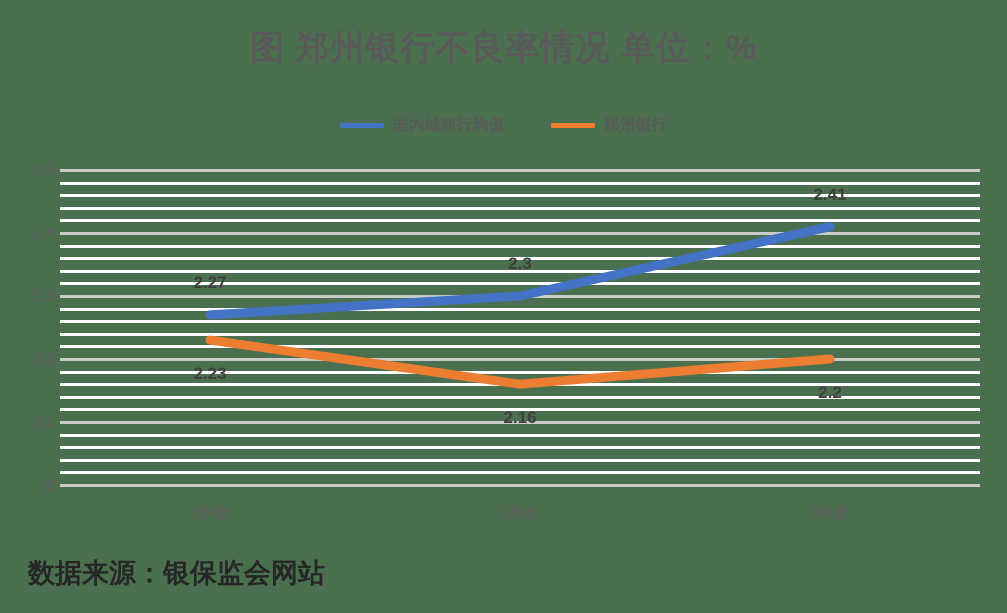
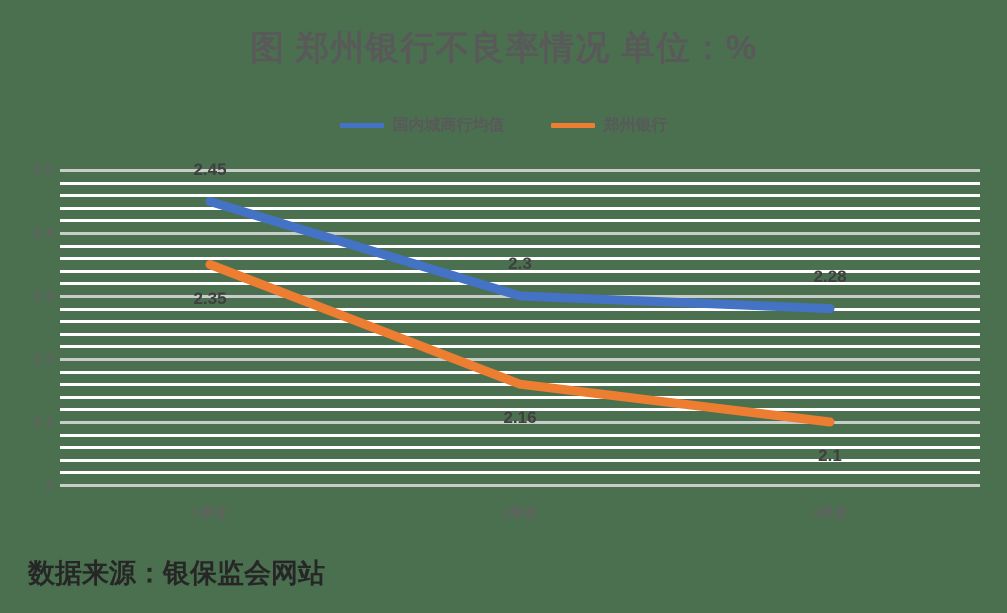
国内城商行均值/1季度: 2.27 -> 2.45
郑州银行/1季度: 2.23 -> 2.35
国内城商行均值/3季度: 2.41 -> 2.28
郑州银行/3季度: 2.2 -> 2.1
